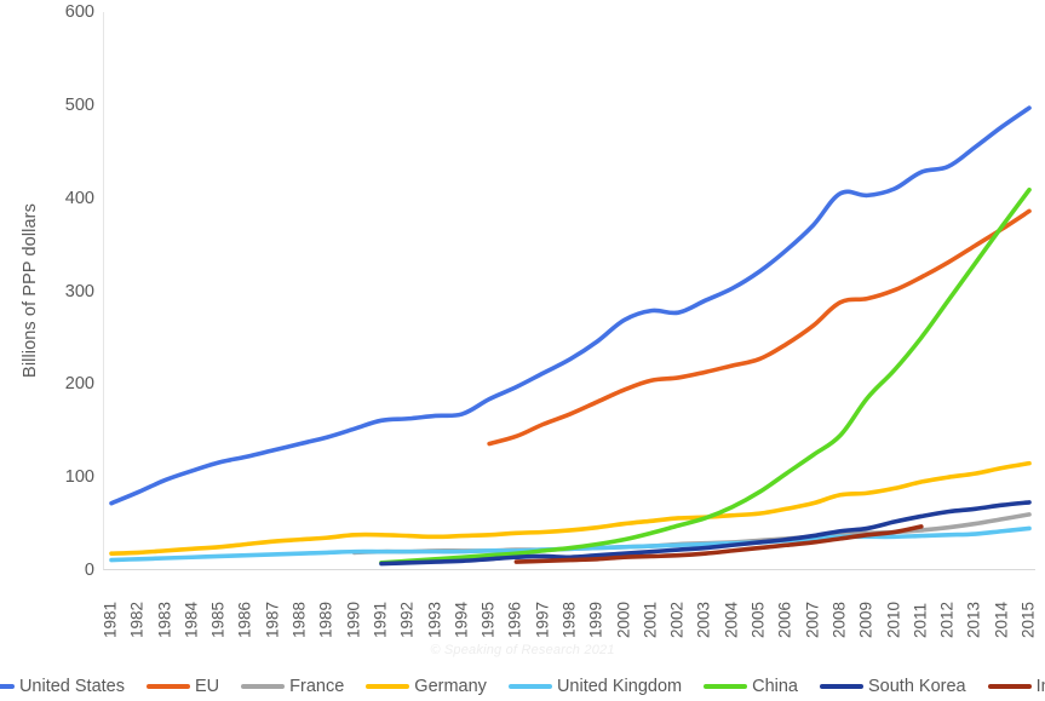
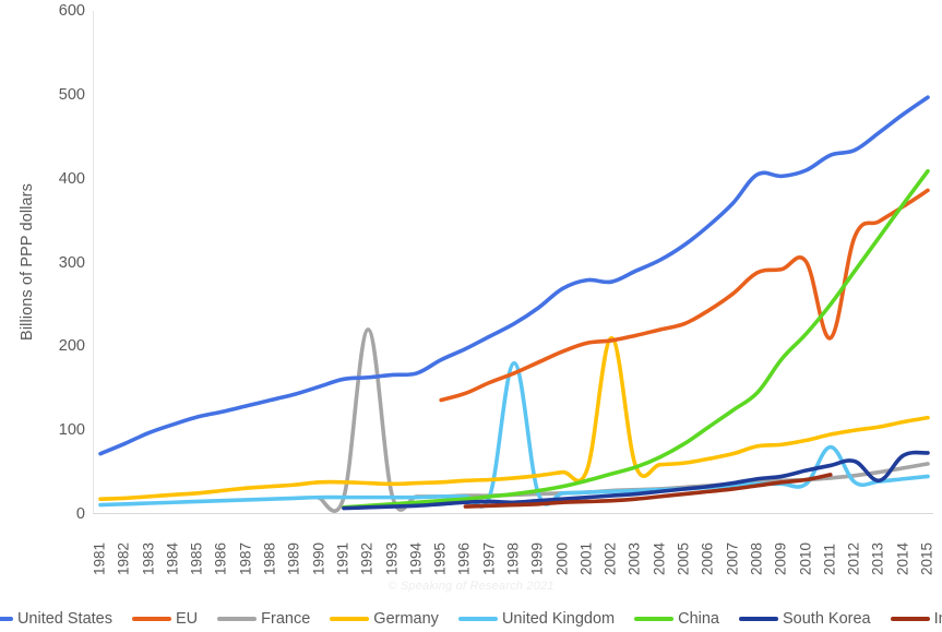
France/1992: 20 -> 220
United Kingdom/1998: 20 -> 180
Germany/2002: 60 -> 210
EU/2011: 320 -> 210
United Kingdom/2011: 40 -> 80
South Korea/2013: 70 -> 40
